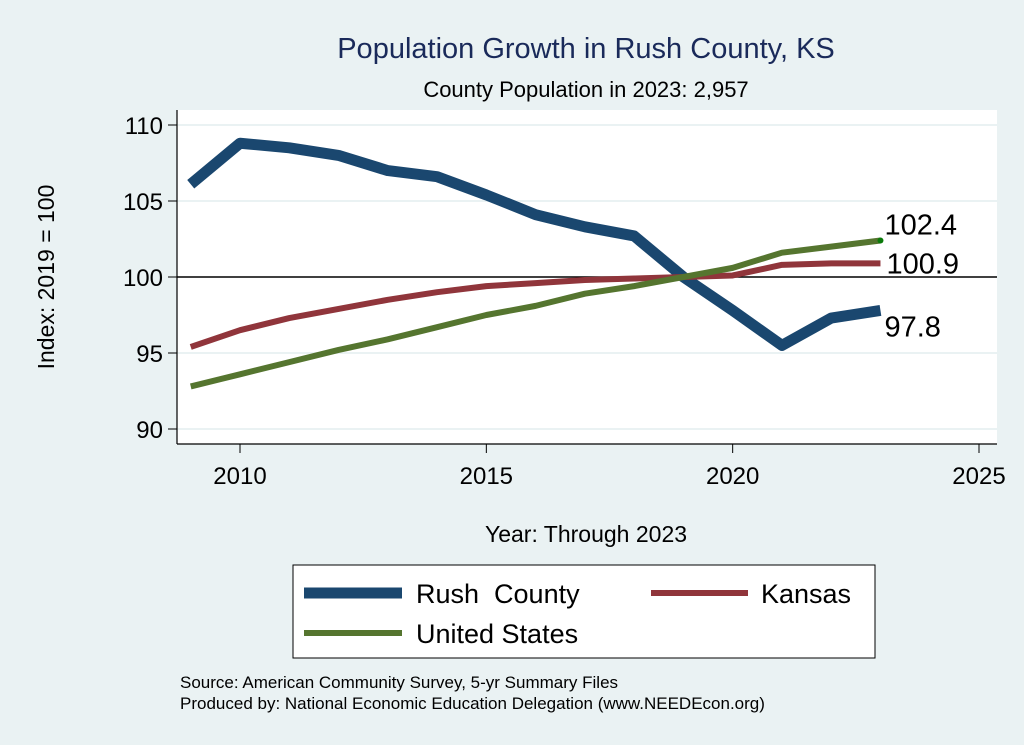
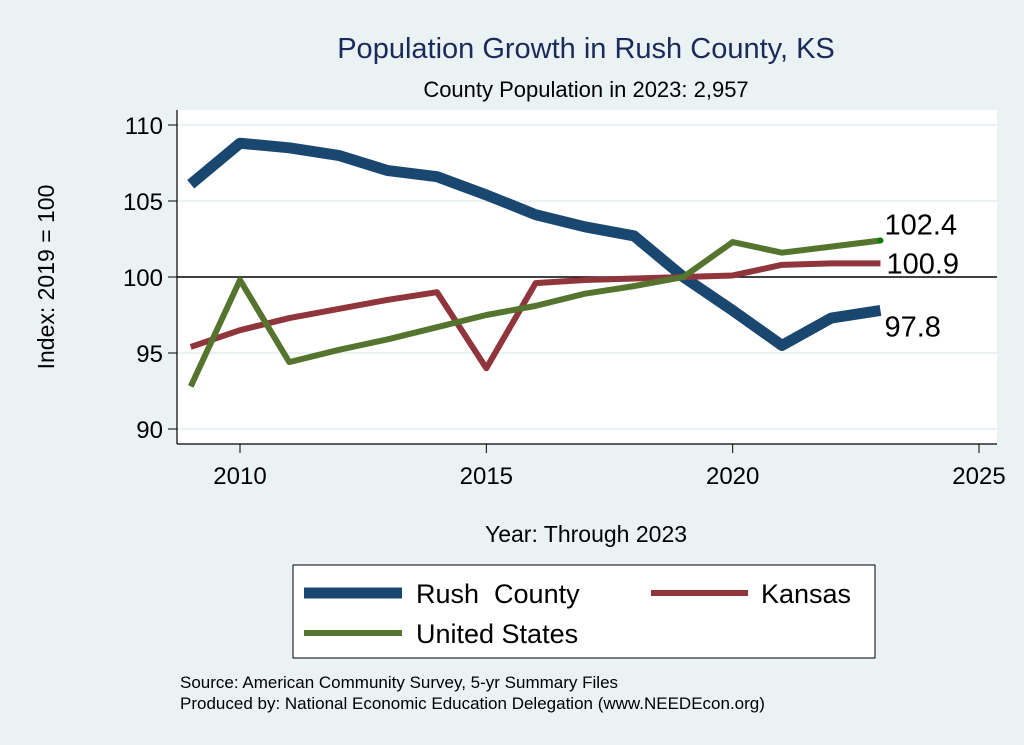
United States/2010: 93.6 -> 99.8
Kansas/2015: 99.4 -> 94.0
United States/2020: 100.6 -> 102.3
